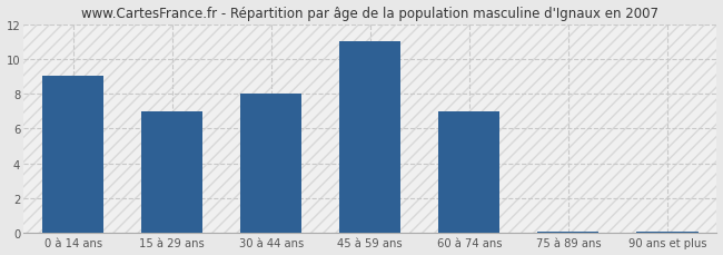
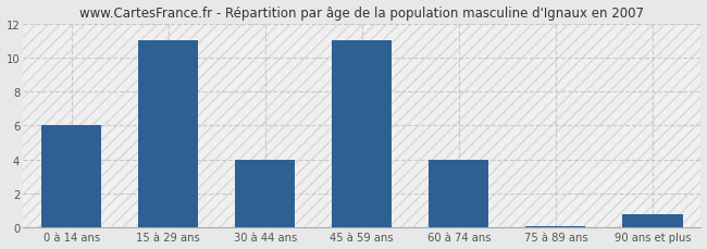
0 à 14 ans: 9.0 -> 6.0
15 à 29 ans: 7.0 -> 11.0
30 à 44 ans: 8.0 -> 4.0
60 à 74 ans: 7.0 -> 4.0
90 ans et plus: 0.1 -> 0.8
